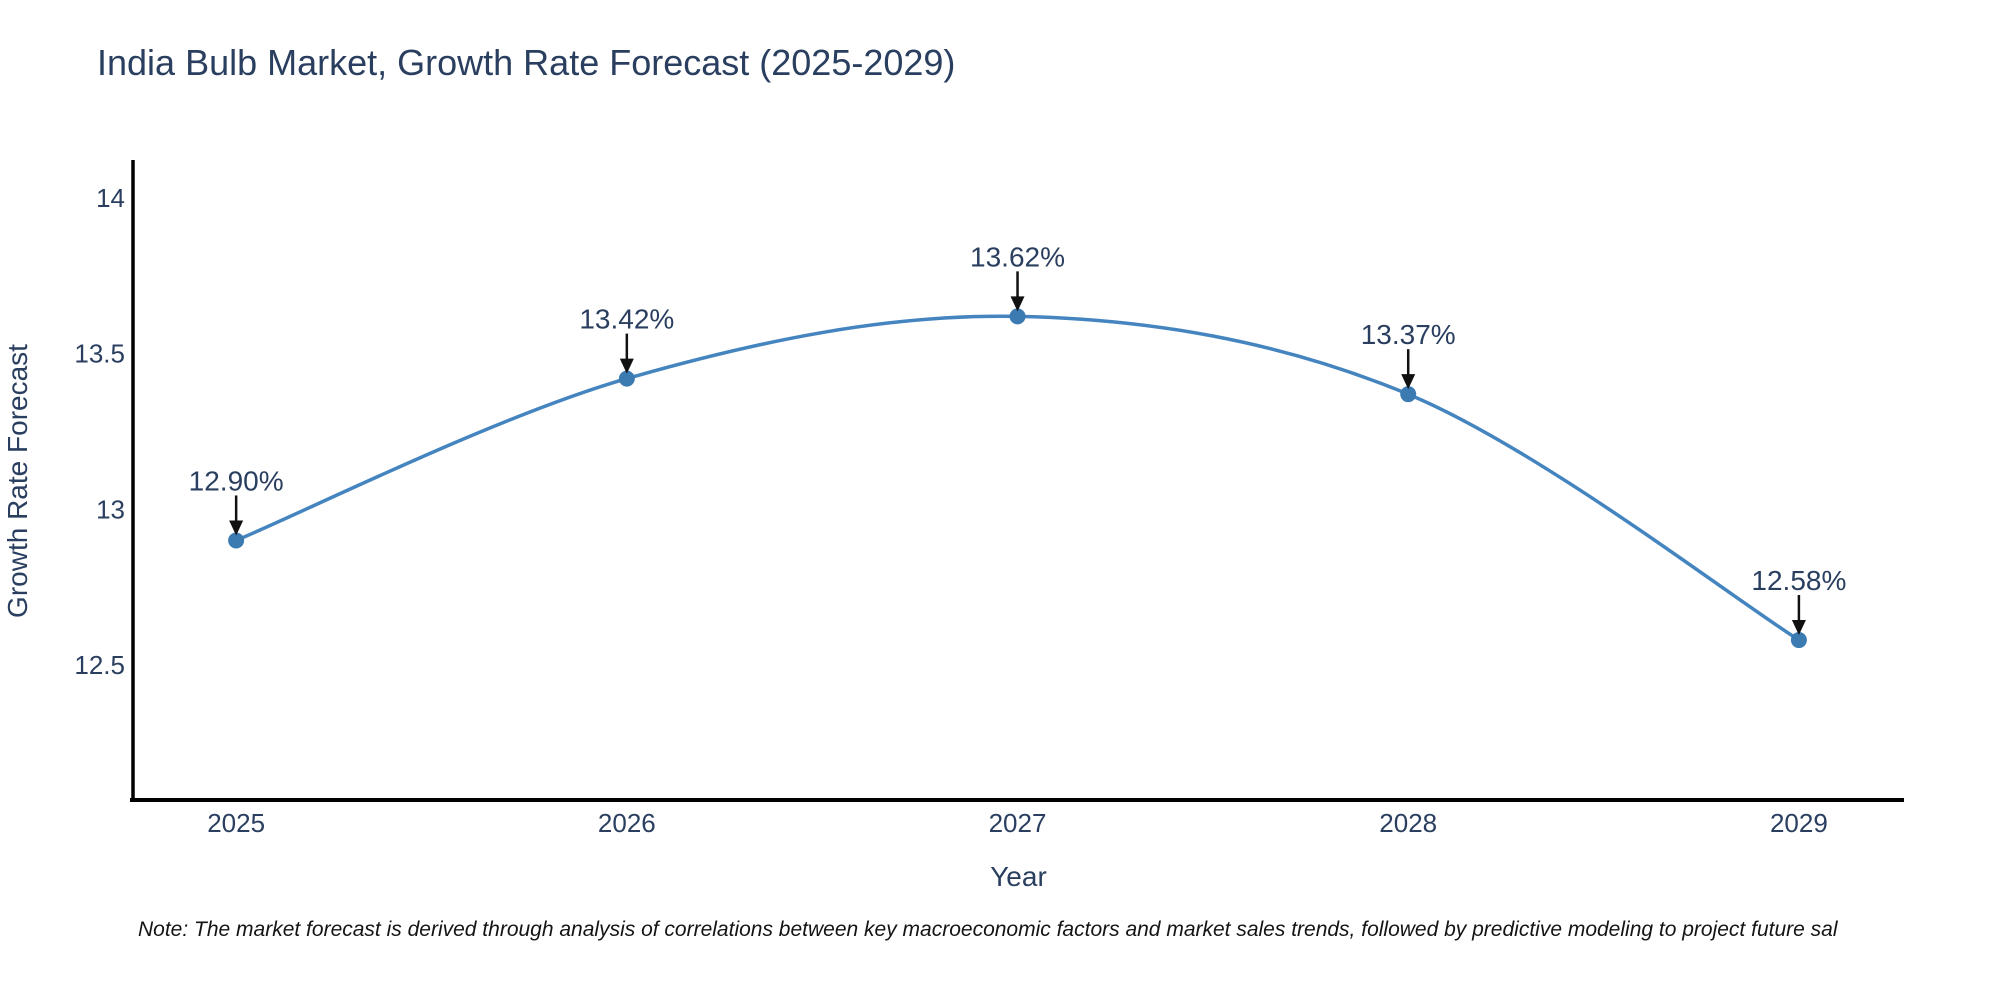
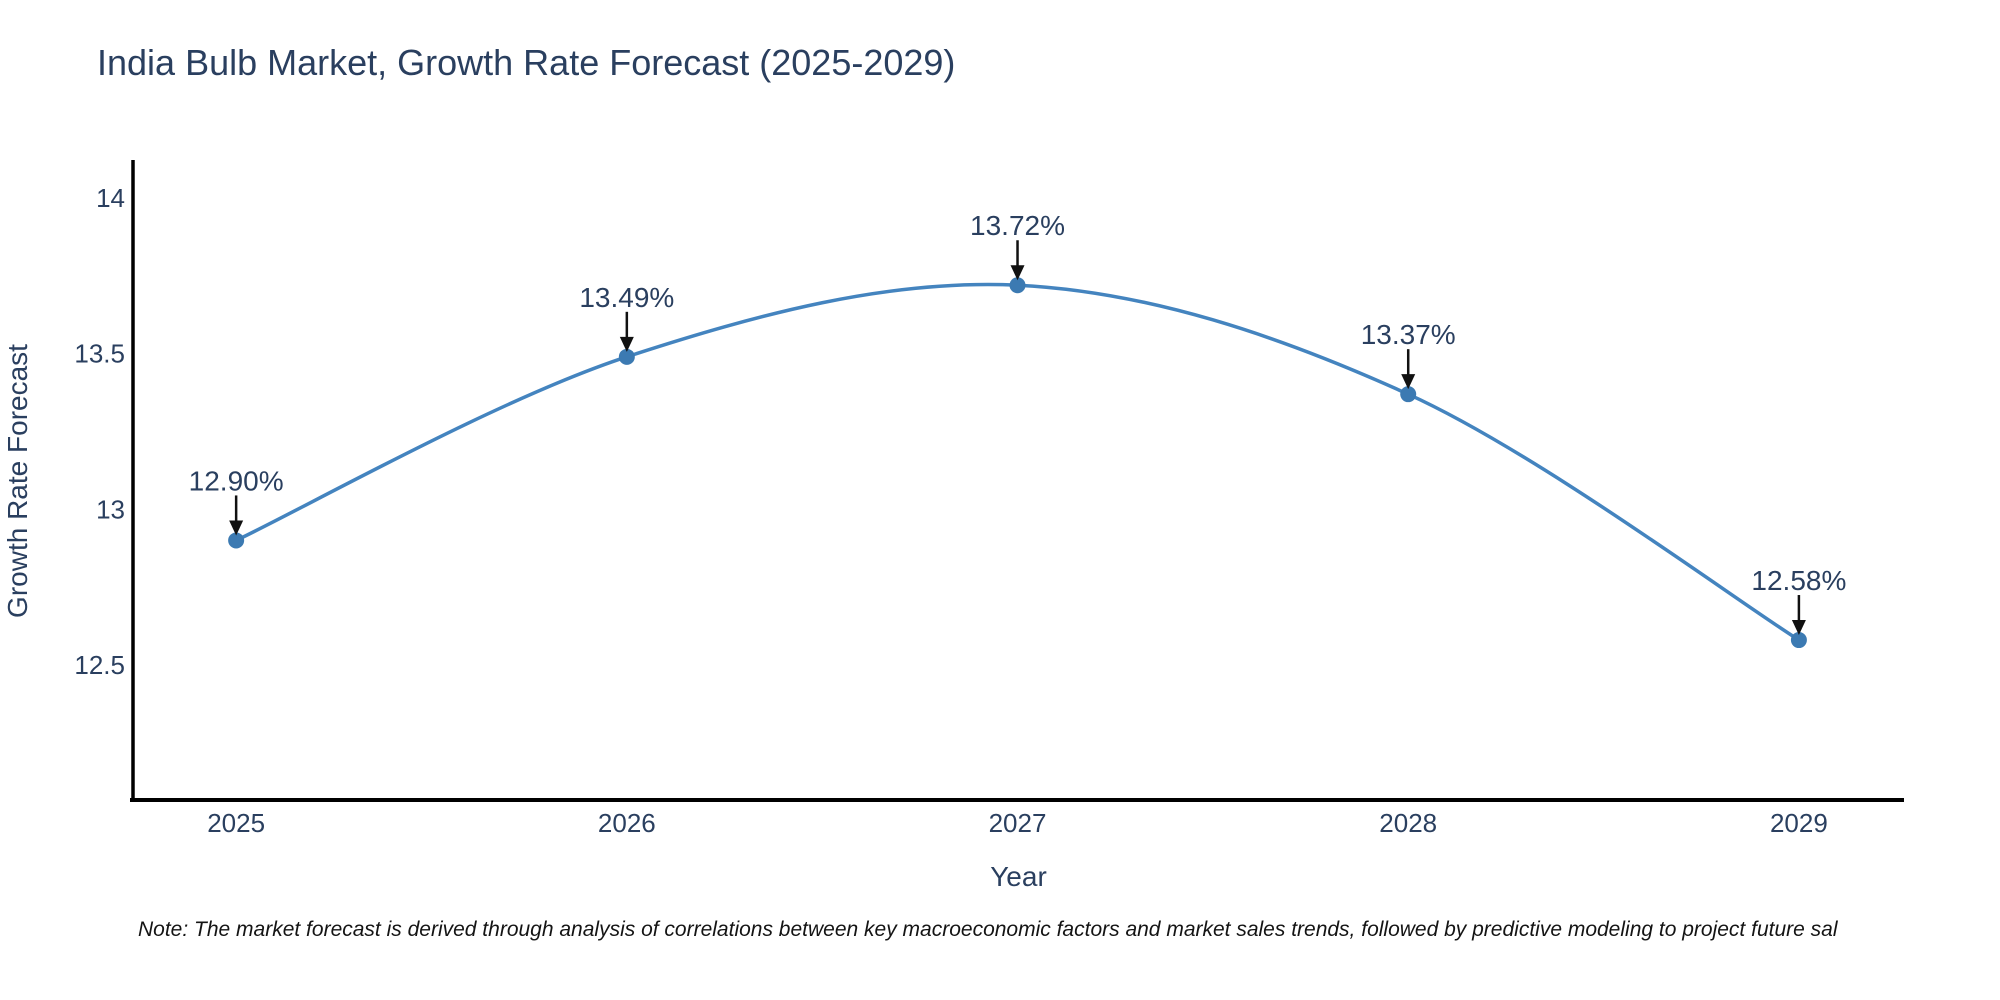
2026: 13.42% -> 13.49%
2027: 13.62% -> 13.72%
